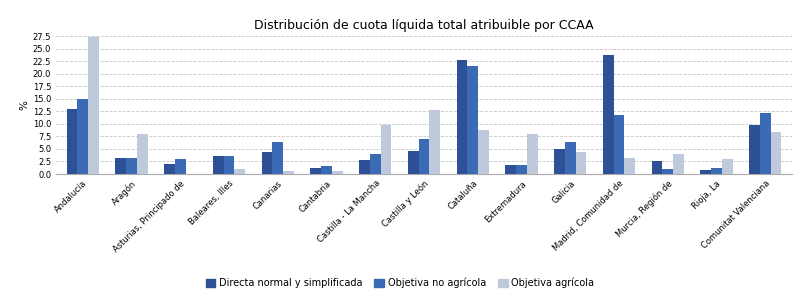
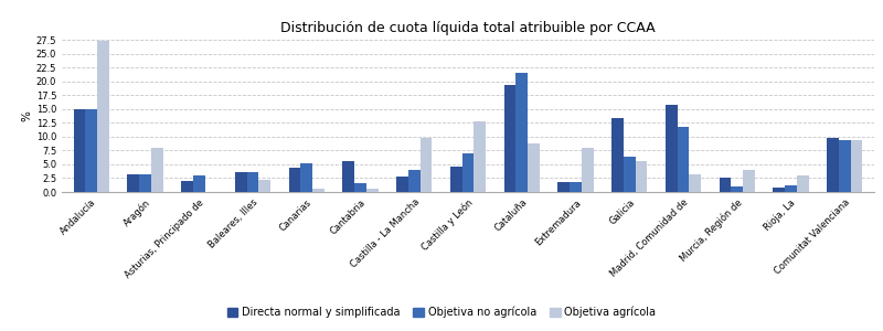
Directa normal y simplificada/Andalucía: 13.0 -> 15.0
Objetiva agrícola/Baleares, Illes: 1.0 -> 2.2
Objetiva no agrícola/Canarias: 6.3 -> 5.2
Directa normal y simplificada/Cantabria: 1.2 -> 5.6
Directa normal y simplificada/Cataluña: 22.8 -> 19.4
Directa normal y simplificada/Galicia: 5.0 -> 13.4
Objetiva agrícola/Galicia: 4.4 -> 5.6
Directa normal y simplificada/Madrid, Comunidad de: 23.8 -> 15.8
Objetiva no agrícola/Comunitat Valenciana: 12.1 -> 9.4
Objetiva agrícola/Comunitat Valenciana: 8.3 -> 9.4
